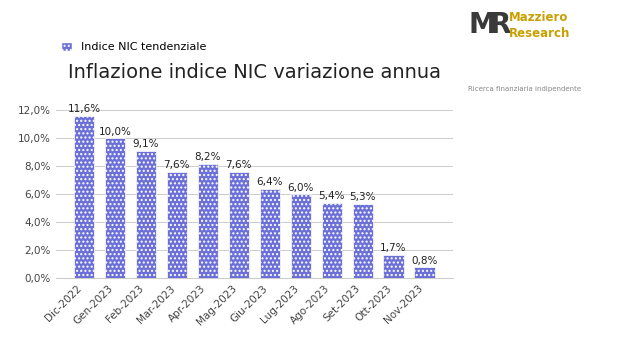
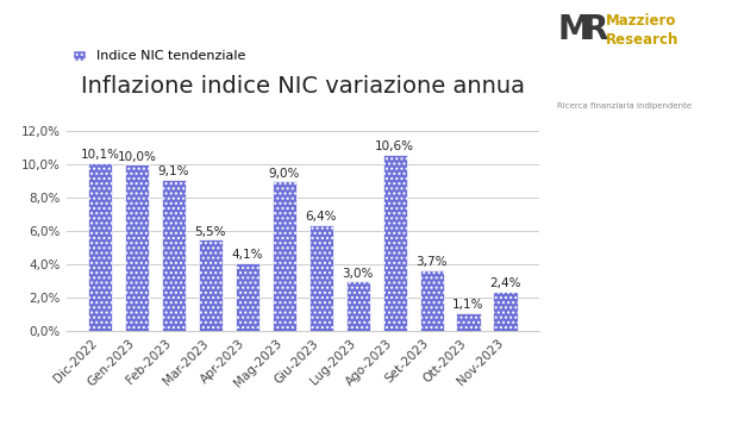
Dic-2022: 11,6% -> 10,1%
Mar-2023: 7,6% -> 5,5%
Apr-2023: 8,2% -> 4,1%
Mag-2023: 7,6% -> 9,0%
Lug-2023: 6,0% -> 3,0%
Ago-2023: 5,4% -> 10,6%
Set-2023: 5,3% -> 3,7%
Ott-2023: 1,7% -> 1,1%
Nov-2023: 0,8% -> 2,4%
